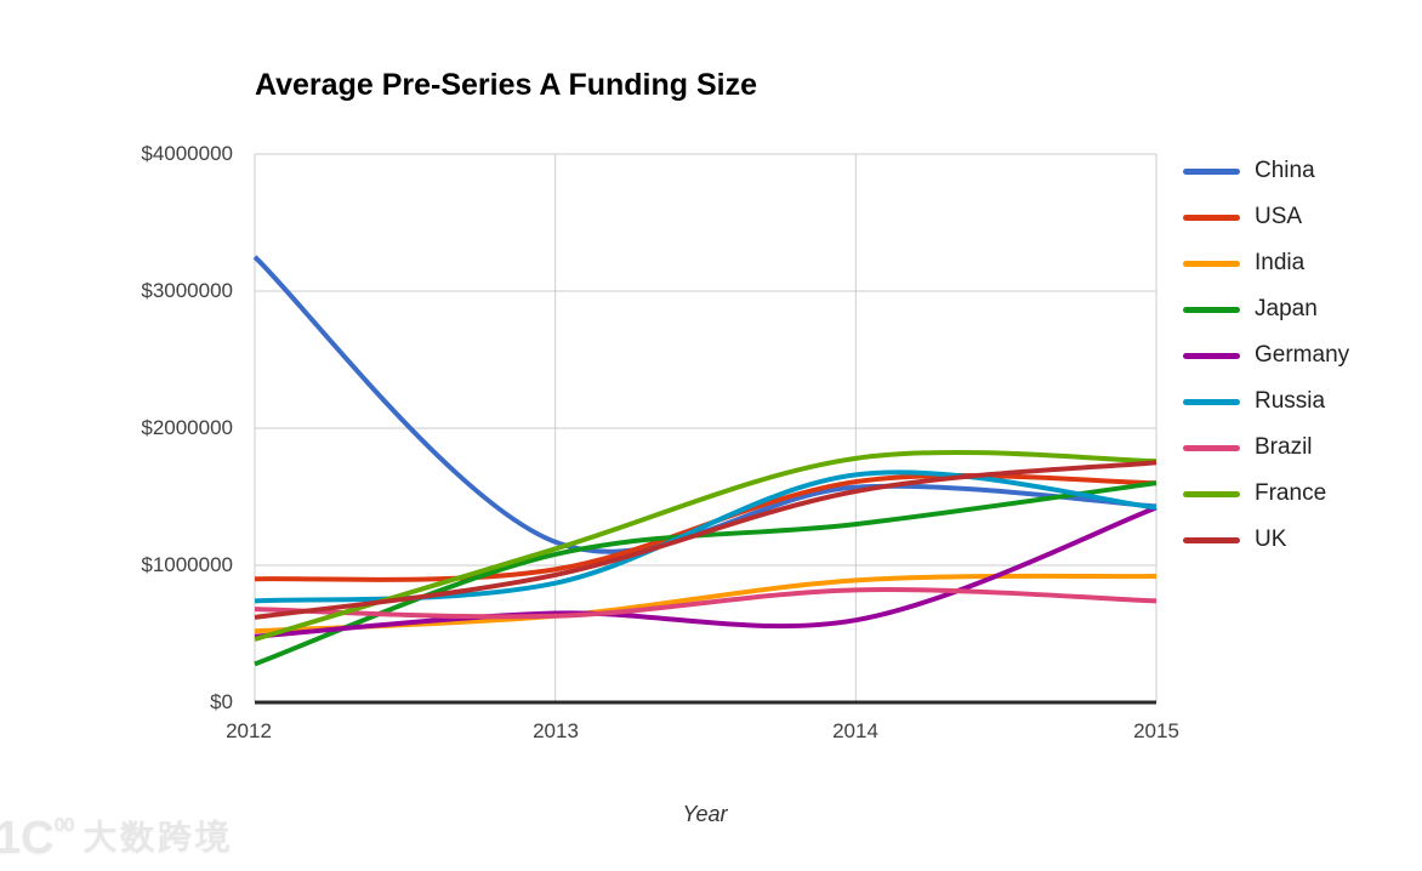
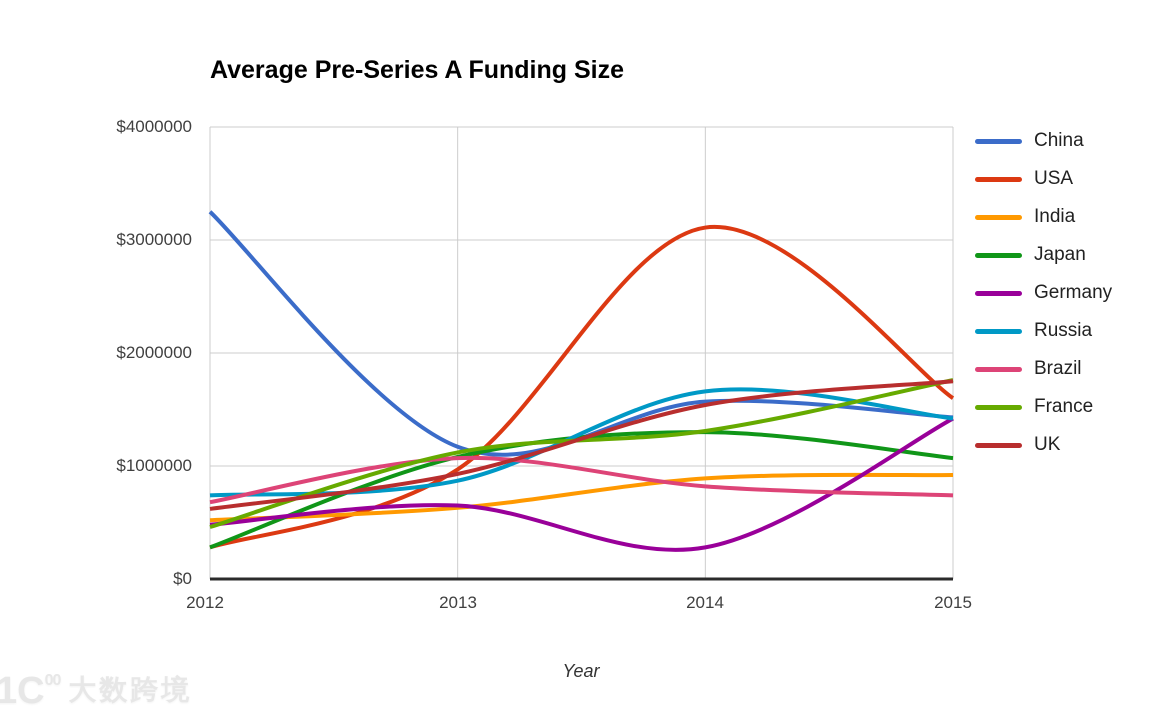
USA/2012: $900000 -> $280000
Brazil/2013: $630000 -> $1070000
USA/2014: $1610000 -> $3110000
Germany/2014: $600000 -> $280000
France/2014: $1780000 -> $1310000
Japan/2015: $1600000 -> $1070000
